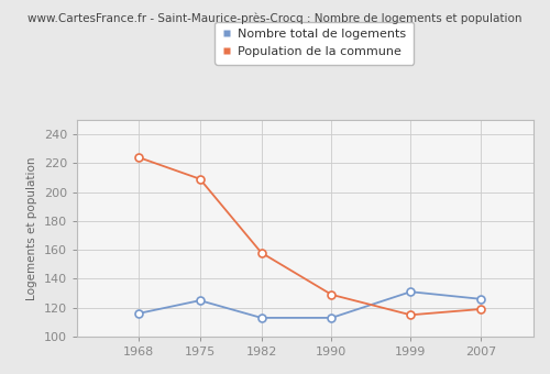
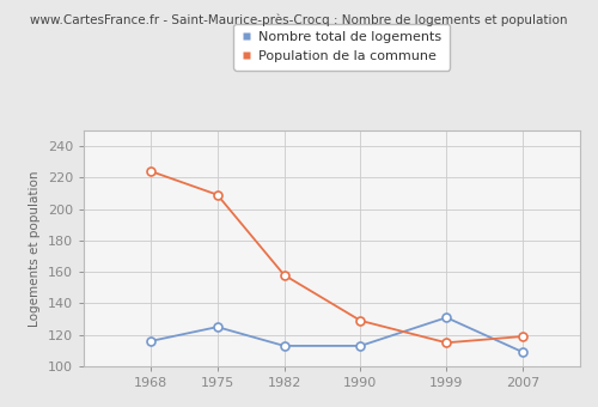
Nombre total de logements/2007: 126 -> 109
